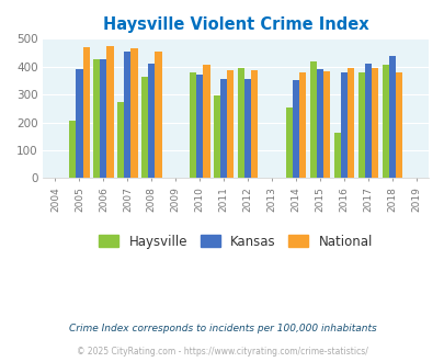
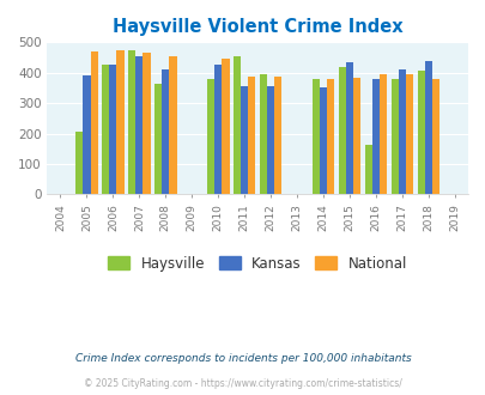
Haysville/2007: 275 -> 475
Kansas/2010: 370 -> 425
National/2010: 405 -> 445
Haysville/2011: 296 -> 455
Haysville/2014: 255 -> 380
Kansas/2015: 390 -> 435
